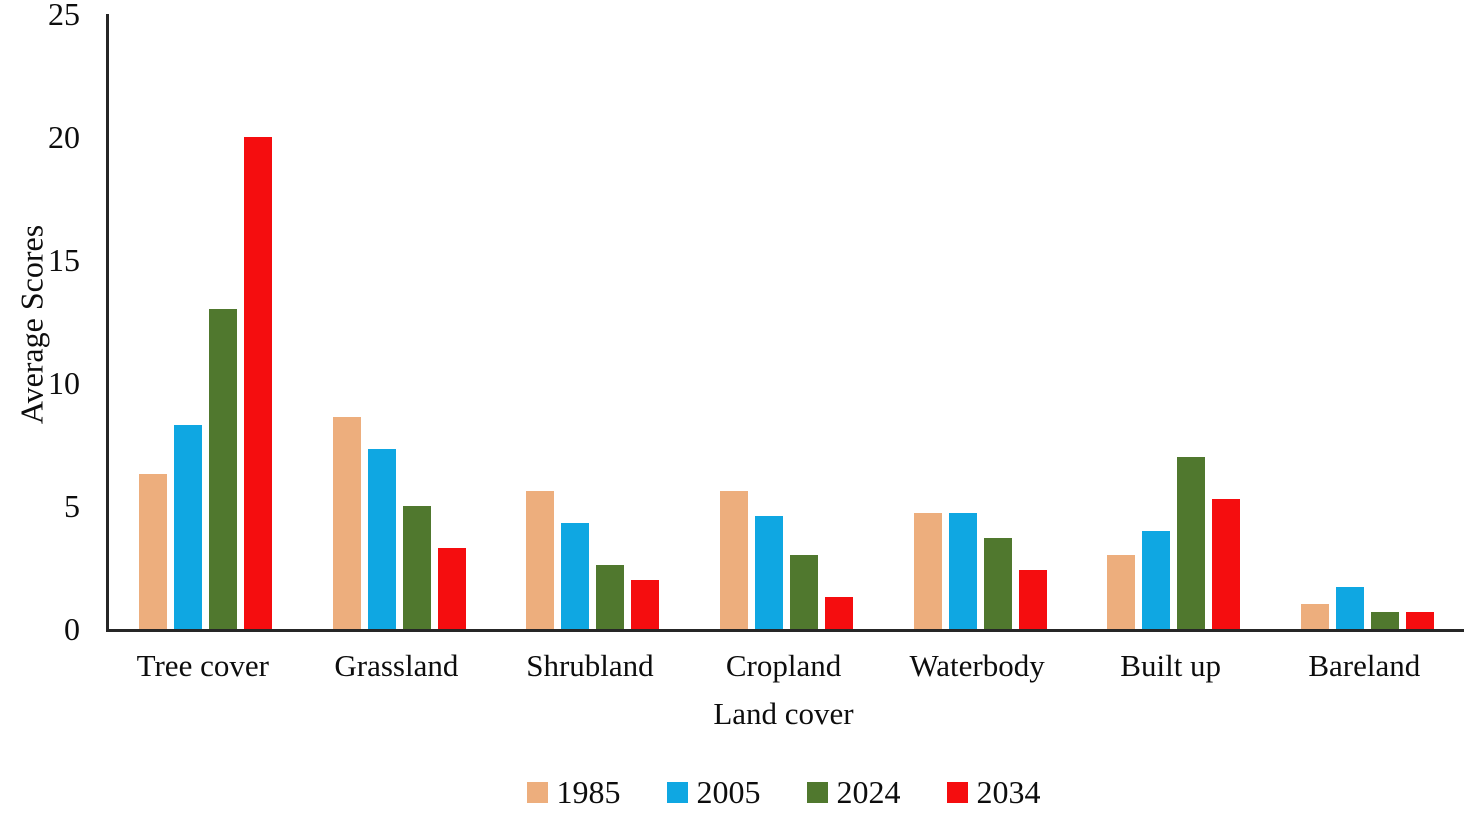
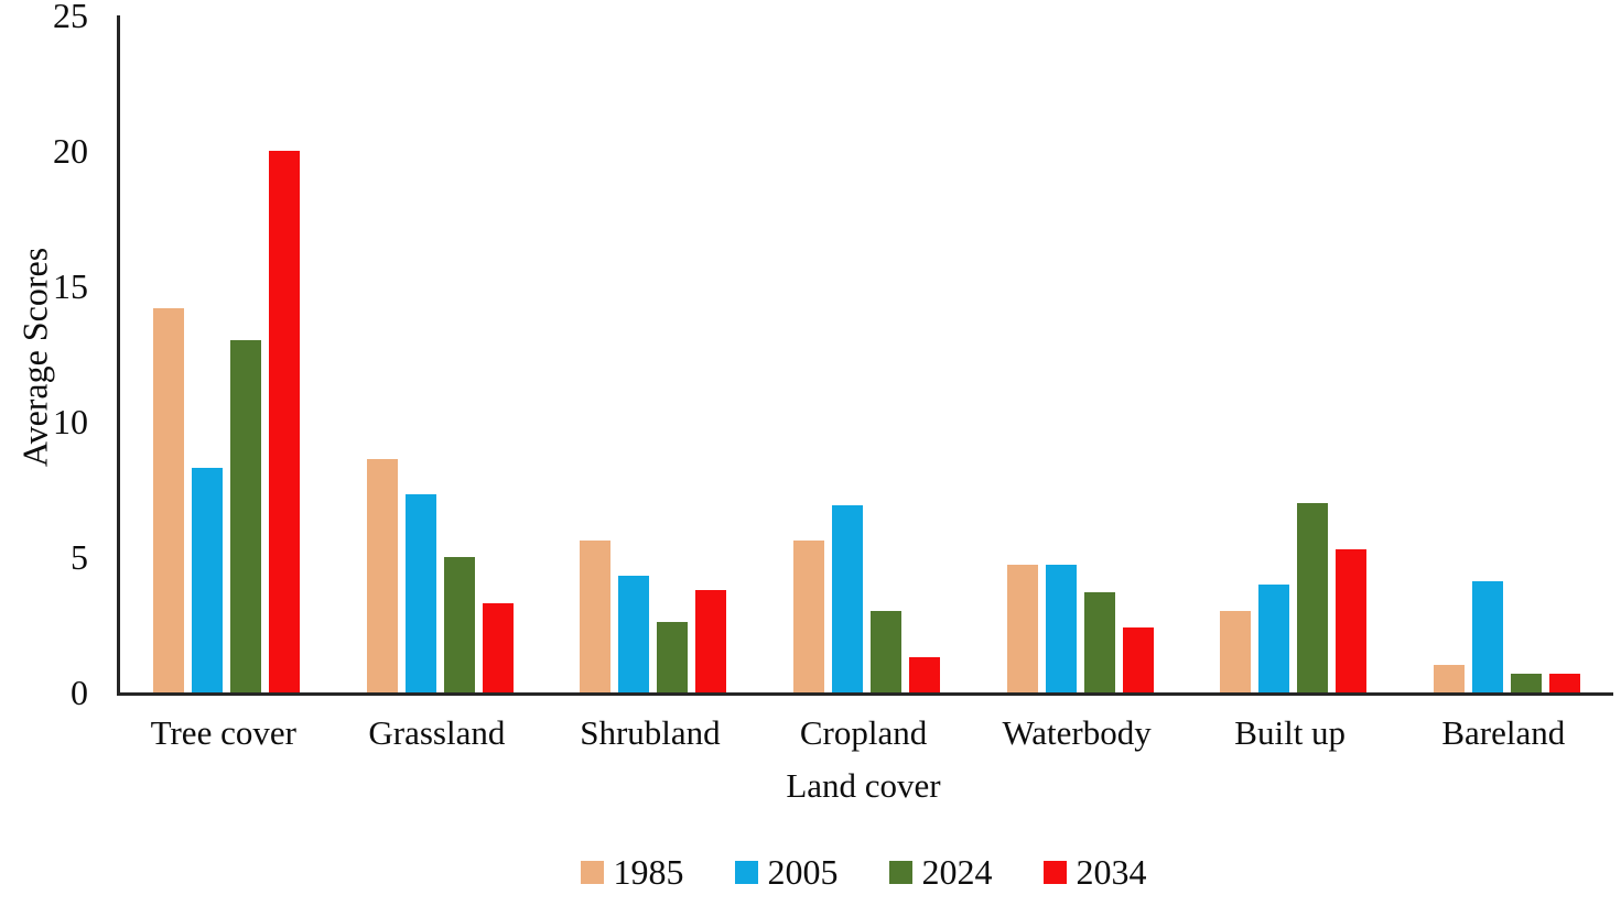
1985/Tree cover: 6.3 -> 14.2
2034/Shrubland: 2.0 -> 3.8
2005/Cropland: 4.6 -> 6.9
2005/Bareland: 1.7 -> 4.1
